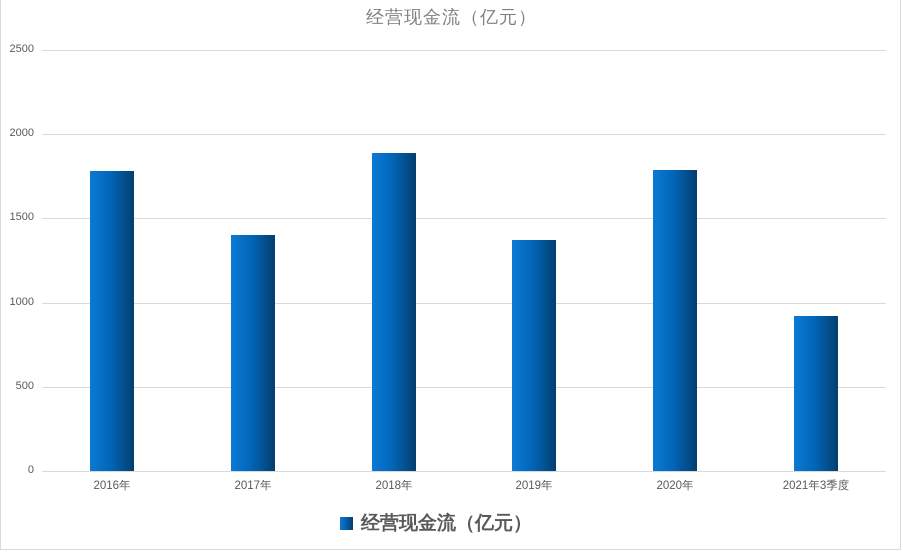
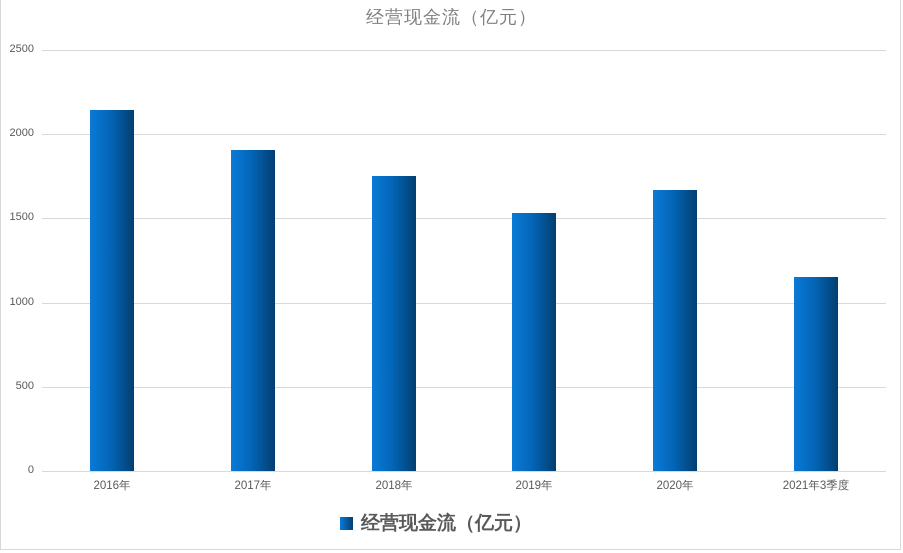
2016年: 1780 -> 2140
2017年: 1400 -> 1910
2018年: 1890 -> 1750
2019年: 1370 -> 1530
2020年: 1790 -> 1670
2021年3季度: 920 -> 1150
